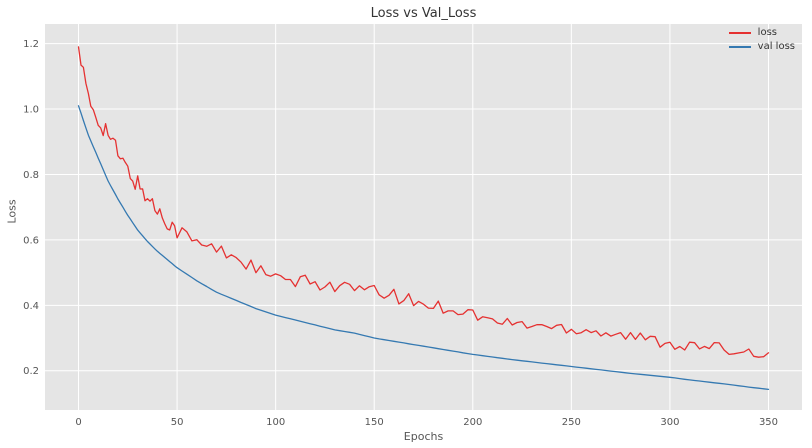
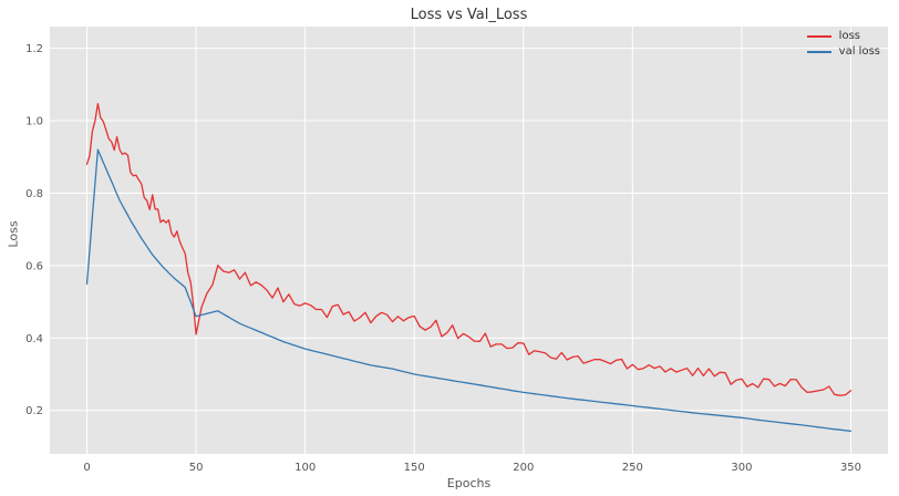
loss/0: 1.19 -> 0.88
val loss/0: 1.01 -> 0.55
loss/50: 0.63 -> 0.43
val loss/50: 0.52 -> 0.46
